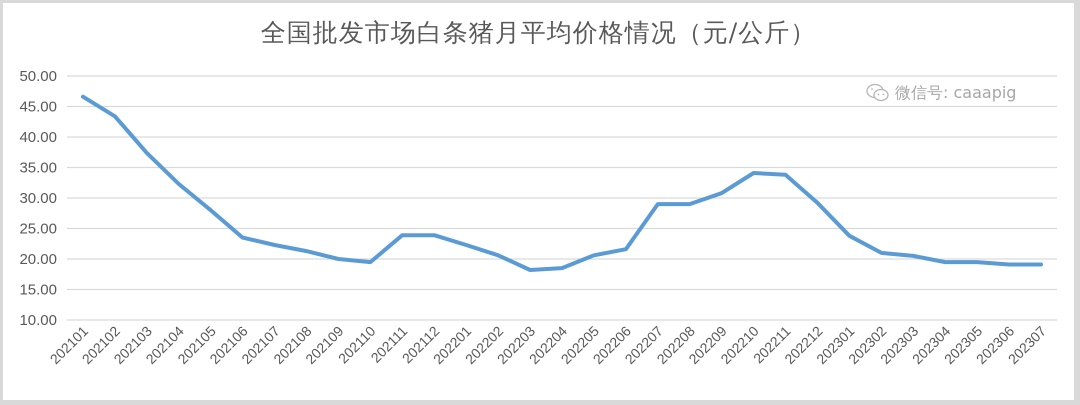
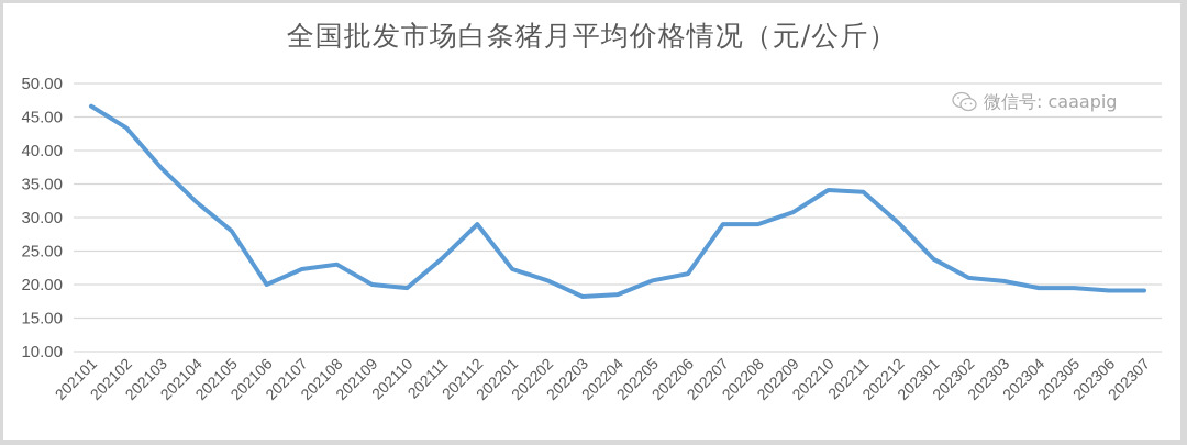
202106: 24 -> 20
202108: 21 -> 23
202112: 24 -> 29
